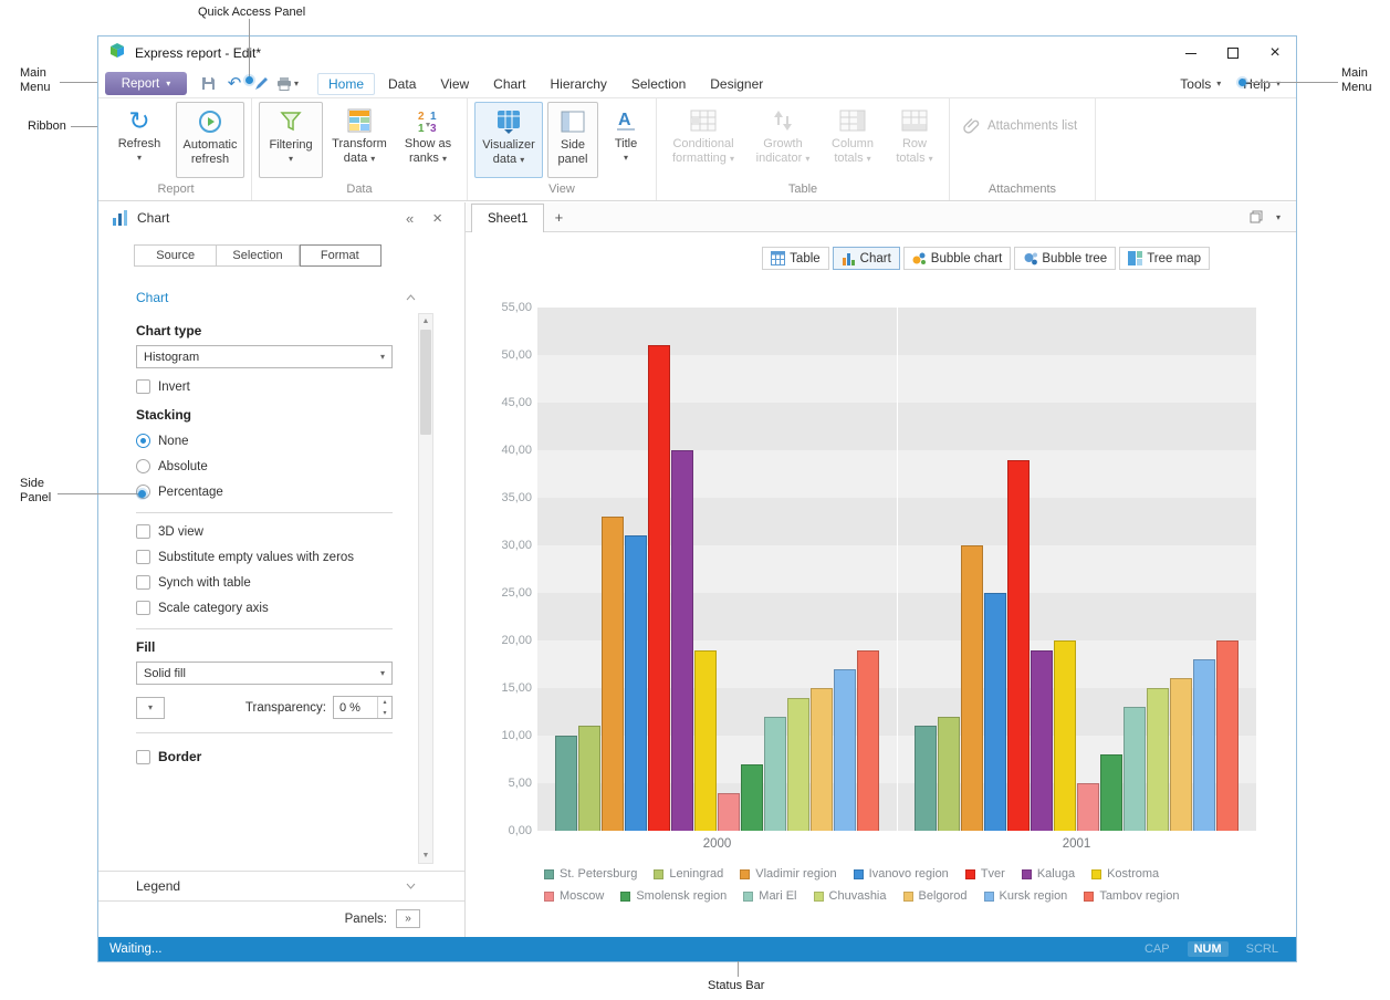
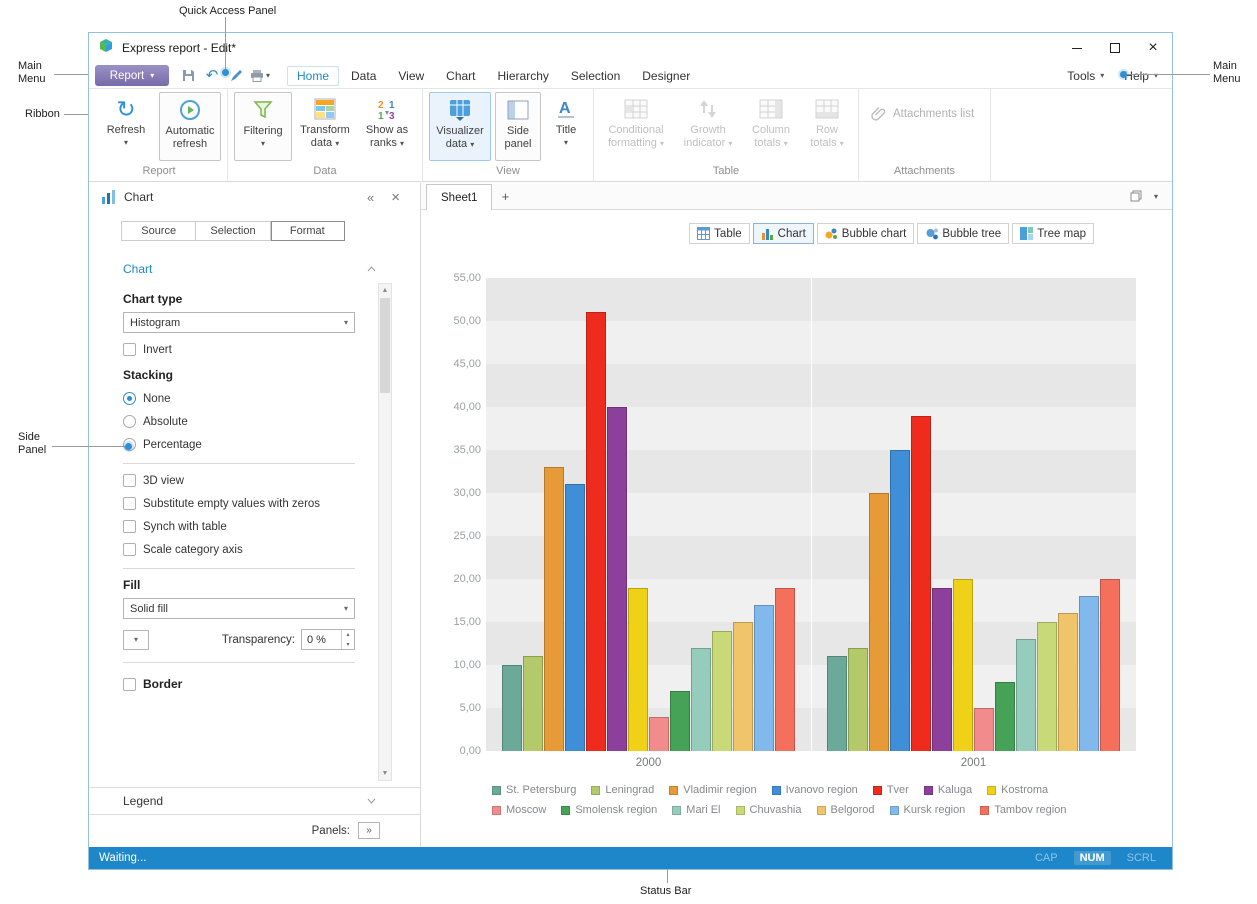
Ivanovo region/2001: 25 -> 35
